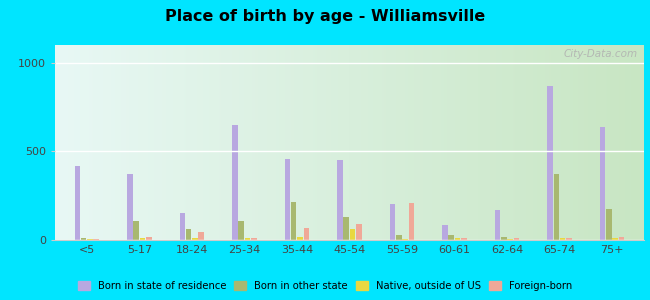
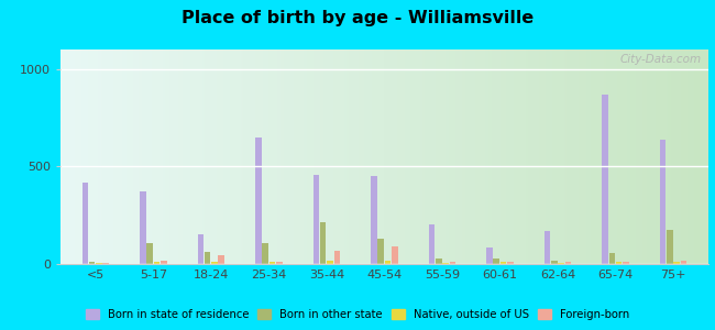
Native, outside of US/45-54: 60 -> 20
Foreign-born/55-59: 210 -> 10
Born in other state/65-74: 370 -> 60
